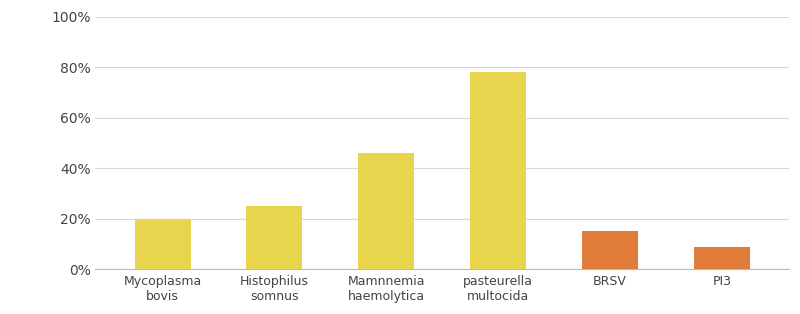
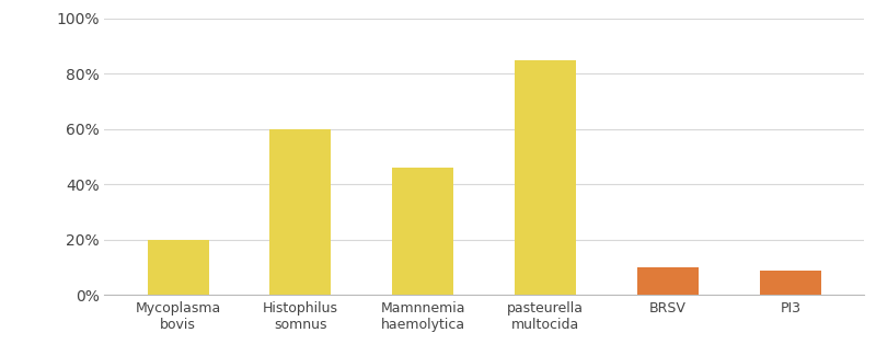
Histophilus somnus: 25% -> 60%
pasteurella multocida: 78% -> 85%
BRSV: 15% -> 10%
